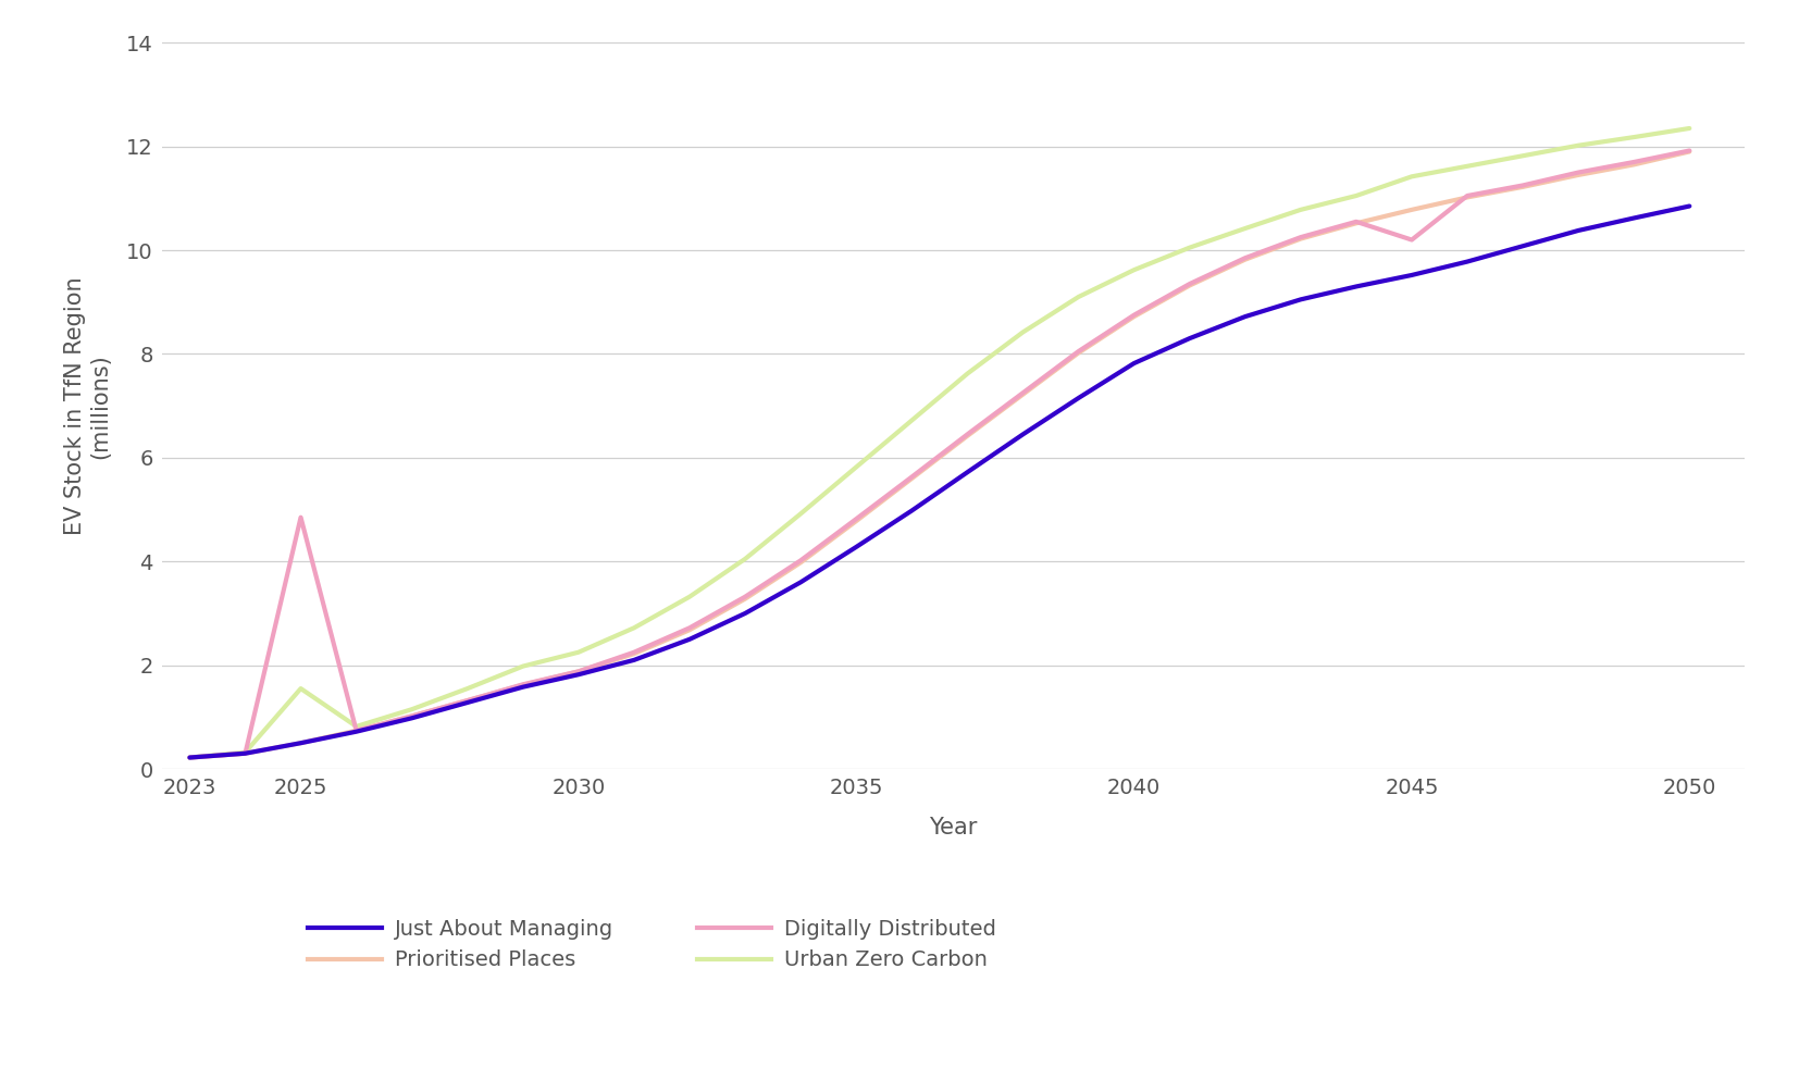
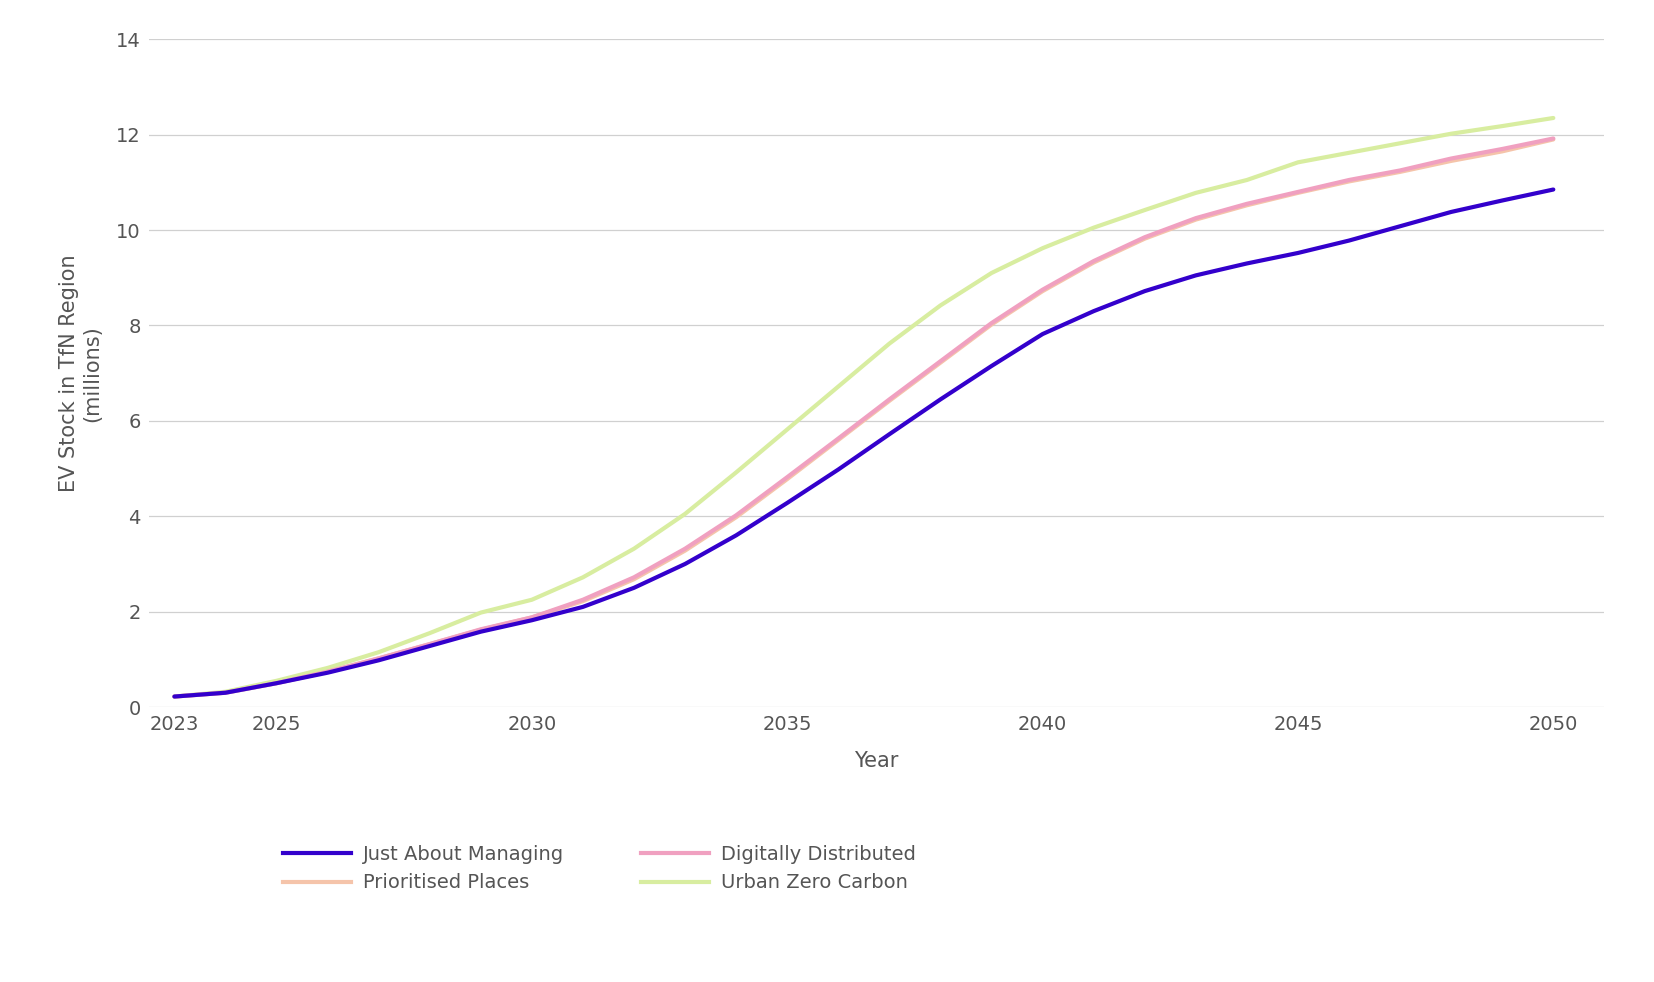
Digitally Distributed/2025: 4.85 -> 0.50
Urban Zero Carbon/2025: 1.55 -> 0.55
Digitally Distributed/2045: 10.20 -> 10.80
